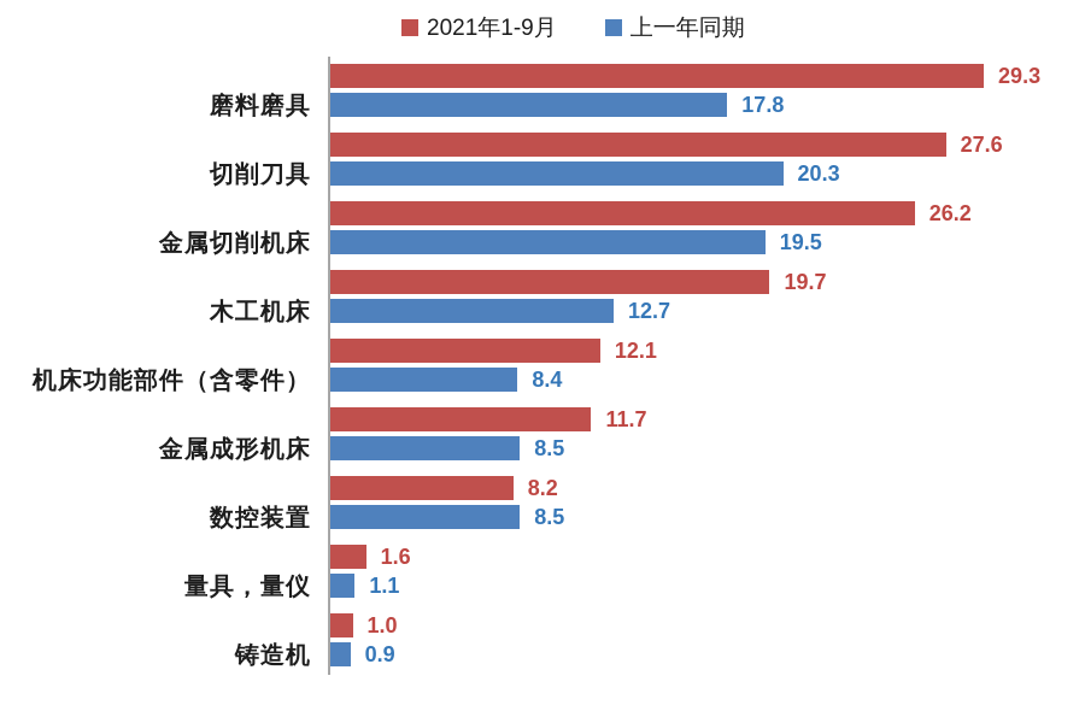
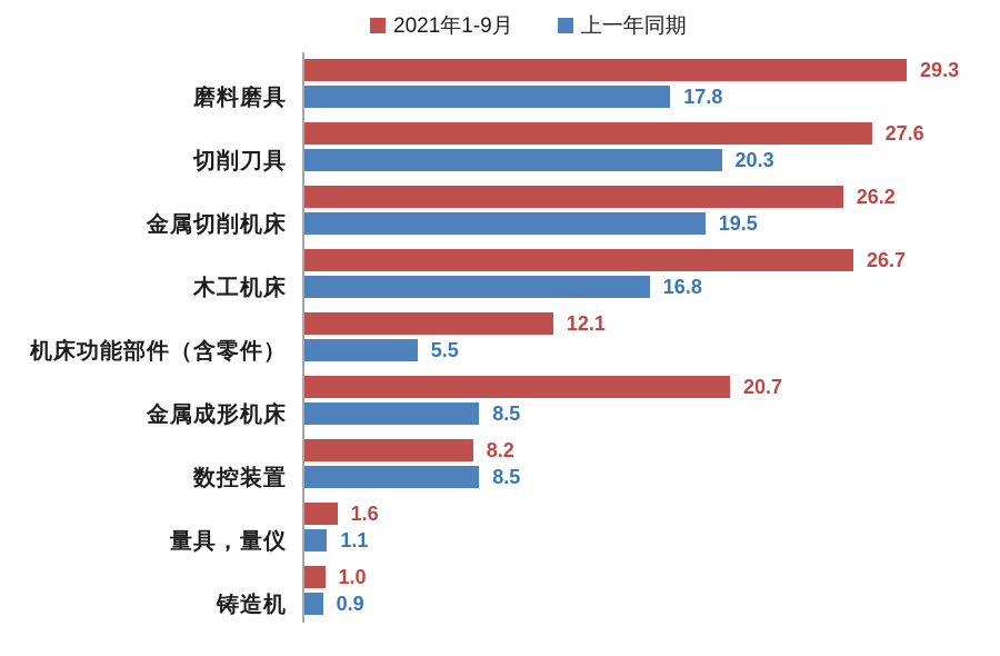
2021年1-9月/木工机床: 19.7 -> 26.7
上一年同期/木工机床: 12.7 -> 16.8
上一年同期/机床功能部件（含零件）: 8.4 -> 5.5
2021年1-9月/金属成形机床: 11.7 -> 20.7
